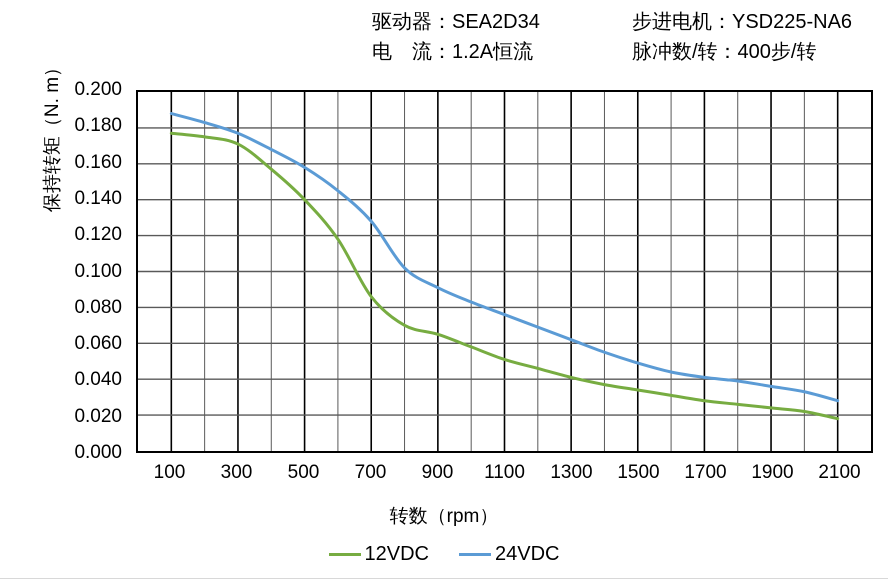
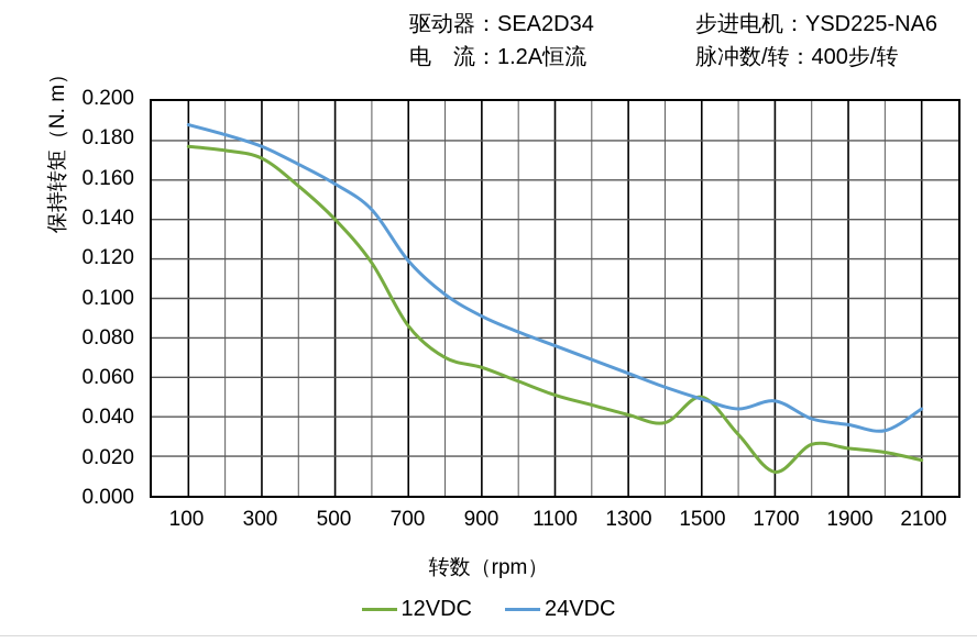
24VDC/700: 0.128 -> 0.119
12VDC/1500: 0.034 -> 0.050
12VDC/1700: 0.028 -> 0.012
24VDC/1700: 0.041 -> 0.048
24VDC/2100: 0.028 -> 0.044
